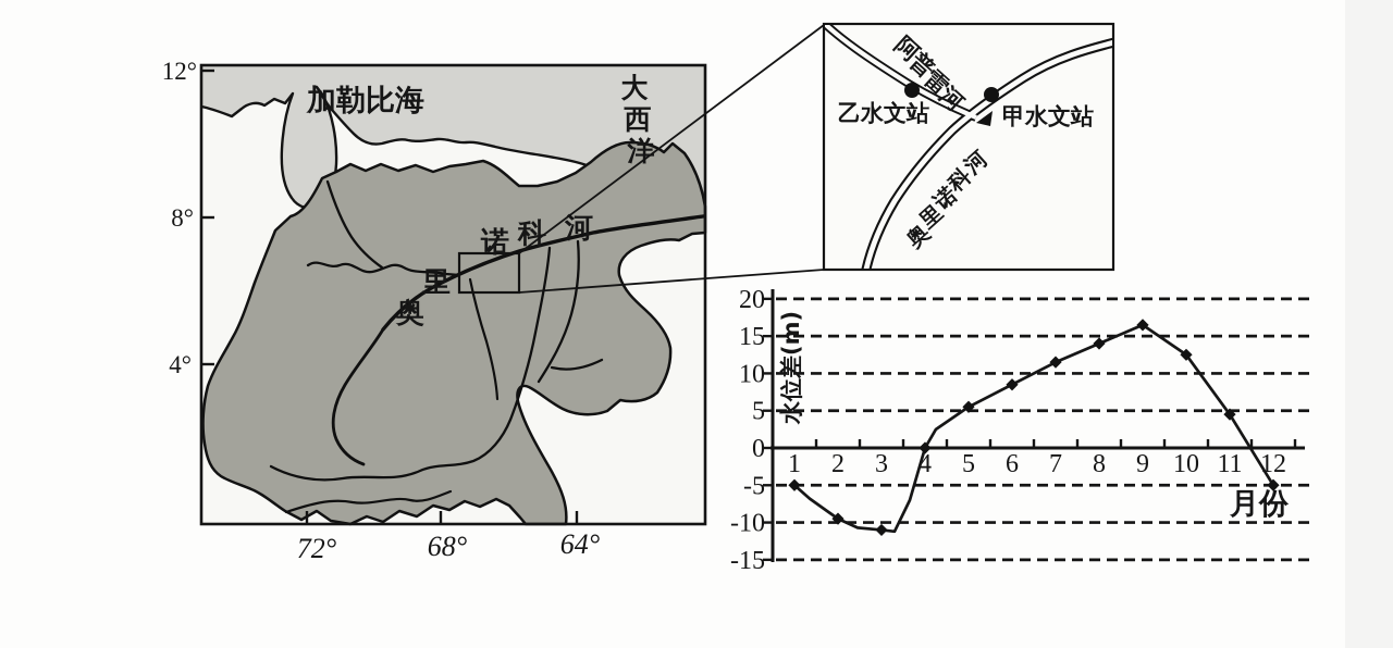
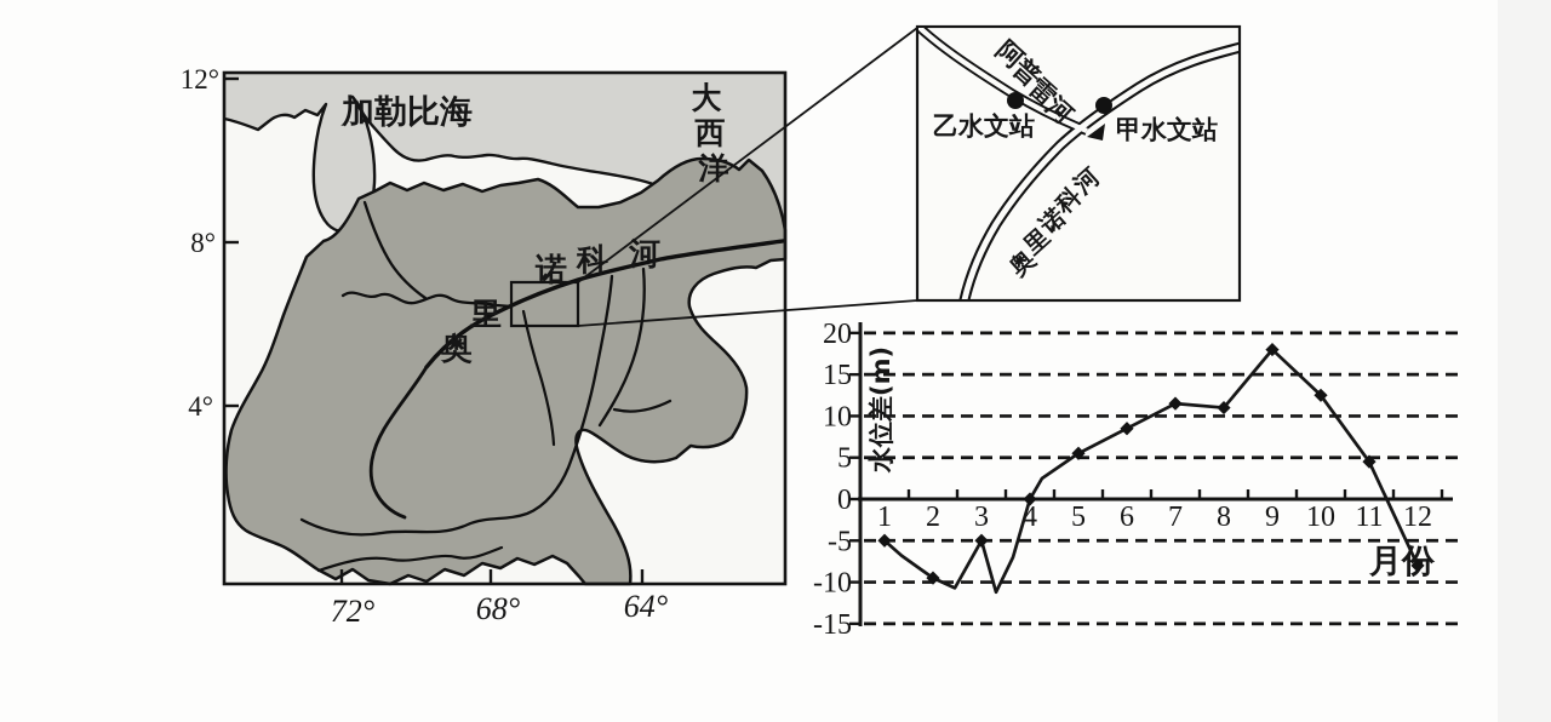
3: -11 -> -5
8: 14 -> 11
9: 16 -> 18
12: -5 -> -8
